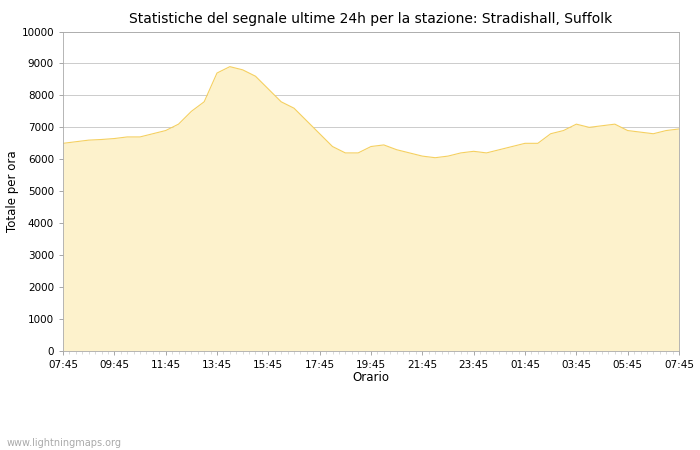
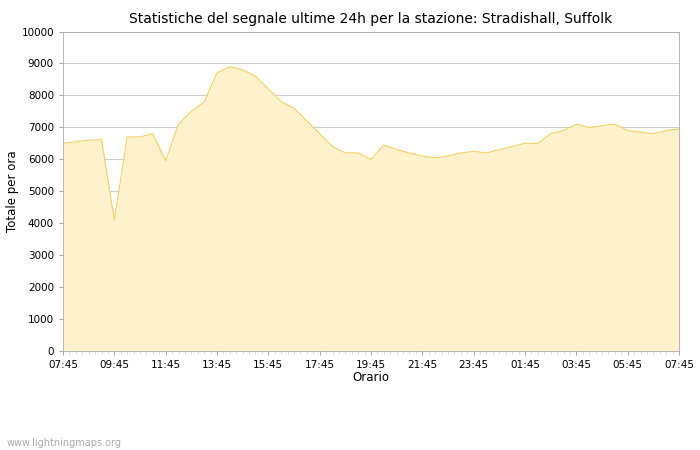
09:45: 6650 -> 4100
11:45: 6900 -> 5950
19:45: 6400 -> 6000
